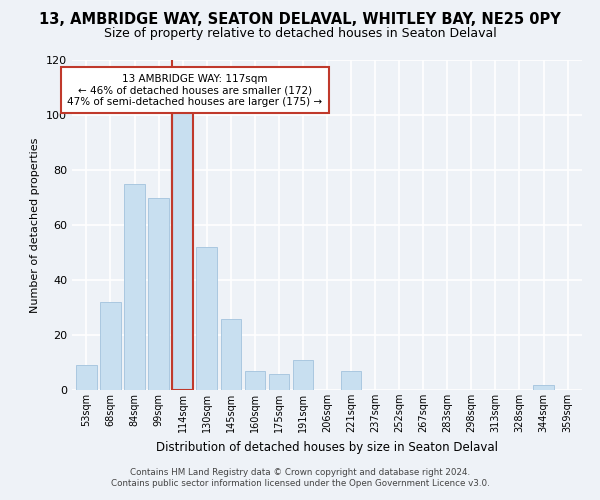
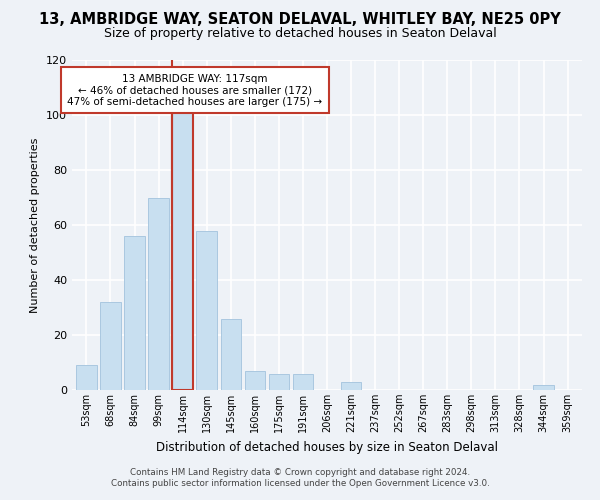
84sqm: 75 -> 56
130sqm: 52 -> 58
191sqm: 11 -> 6
221sqm: 7 -> 3
